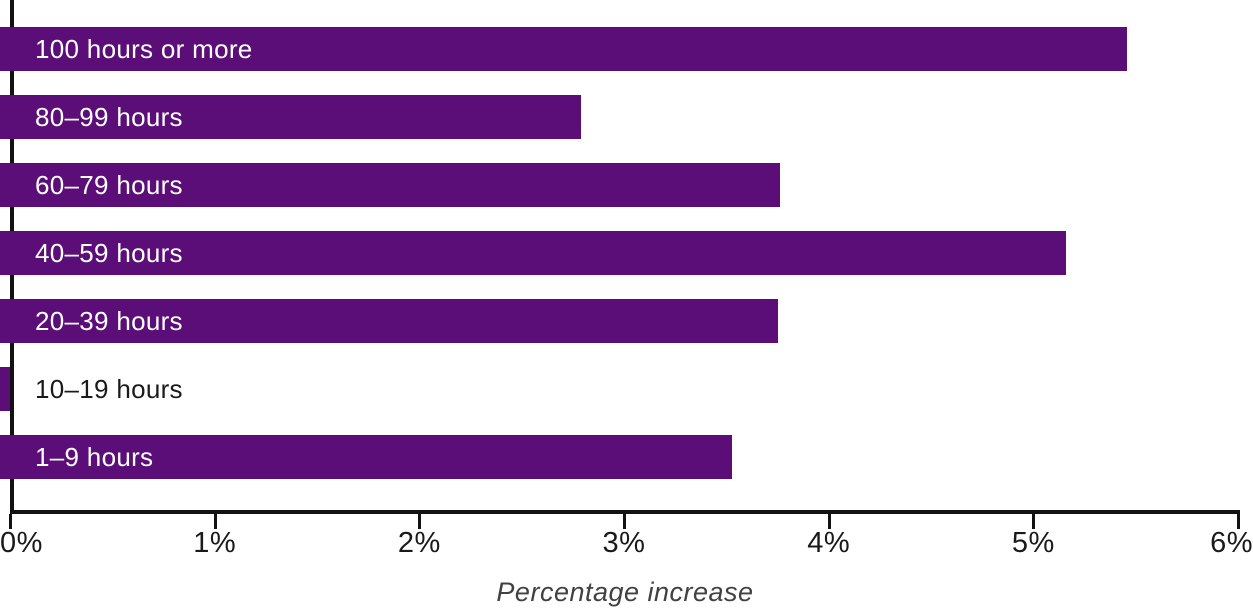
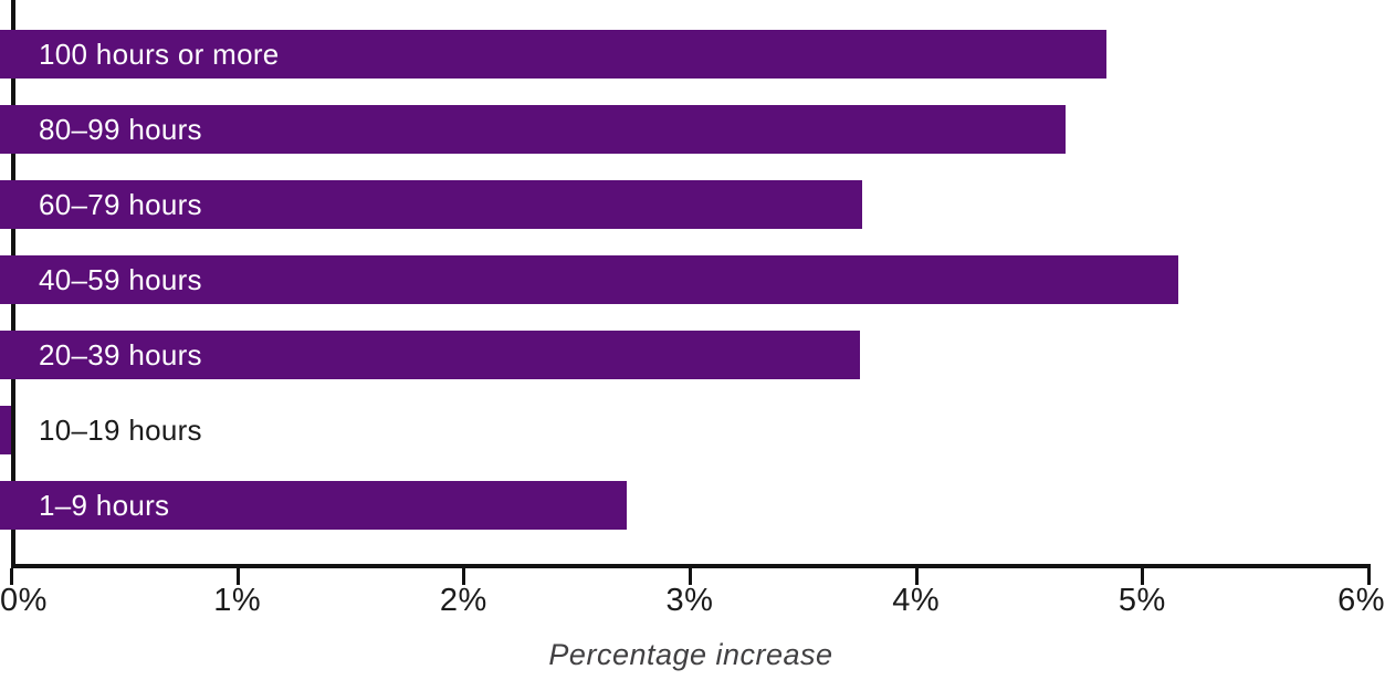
100 hours or more: 5.46% -> 4.84%
80–99 hours: 2.79% -> 4.66%
1–9 hours: 3.53% -> 2.72%
